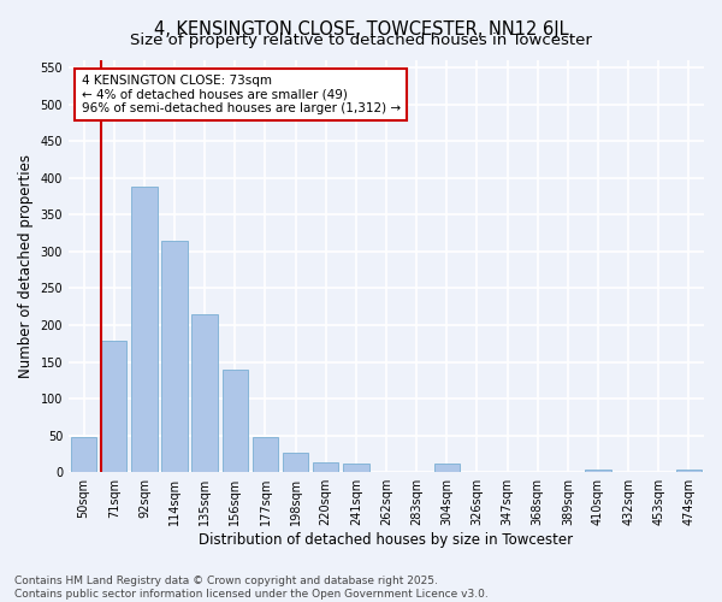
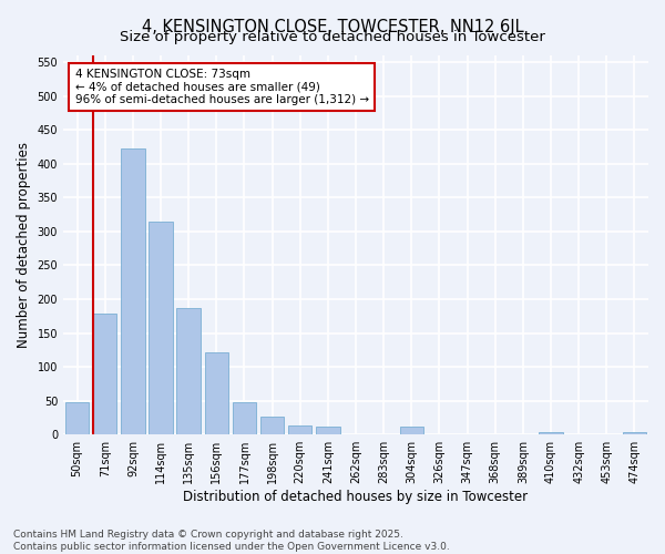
92sqm: 388 -> 422
135sqm: 214 -> 187
156sqm: 140 -> 122
